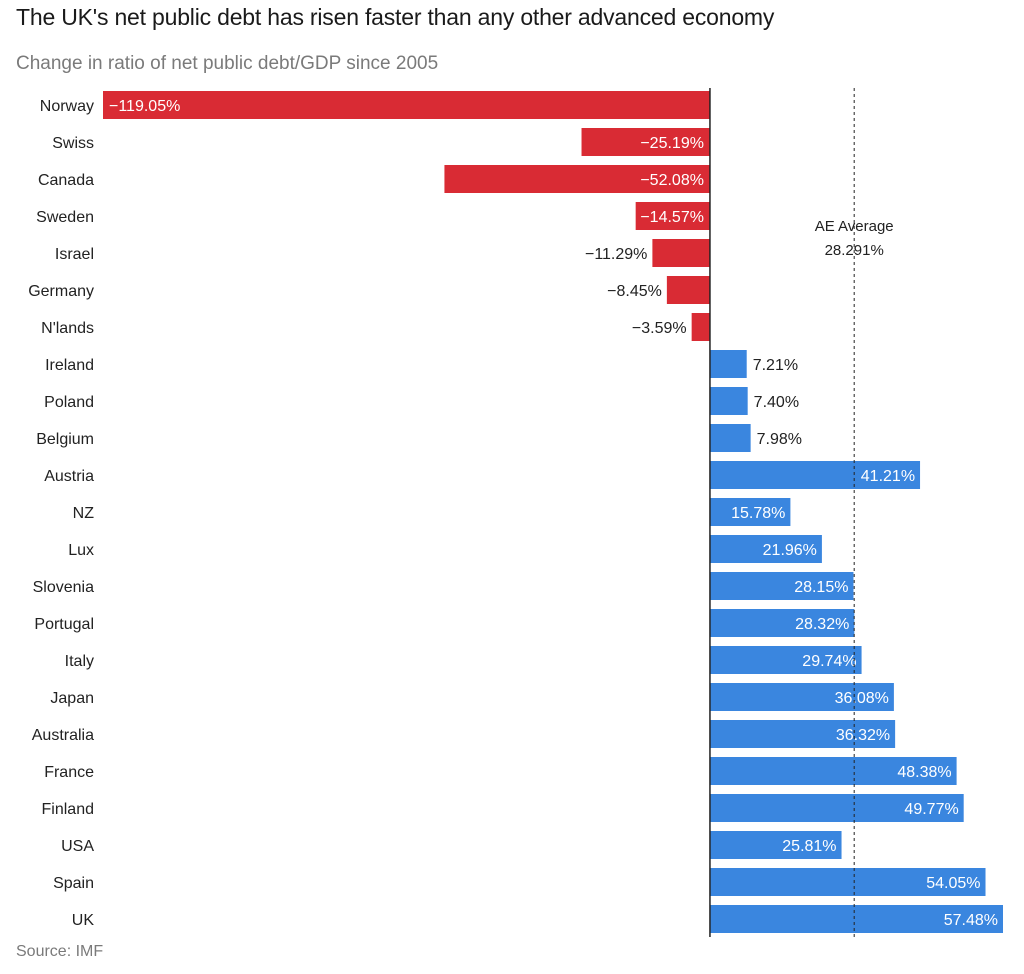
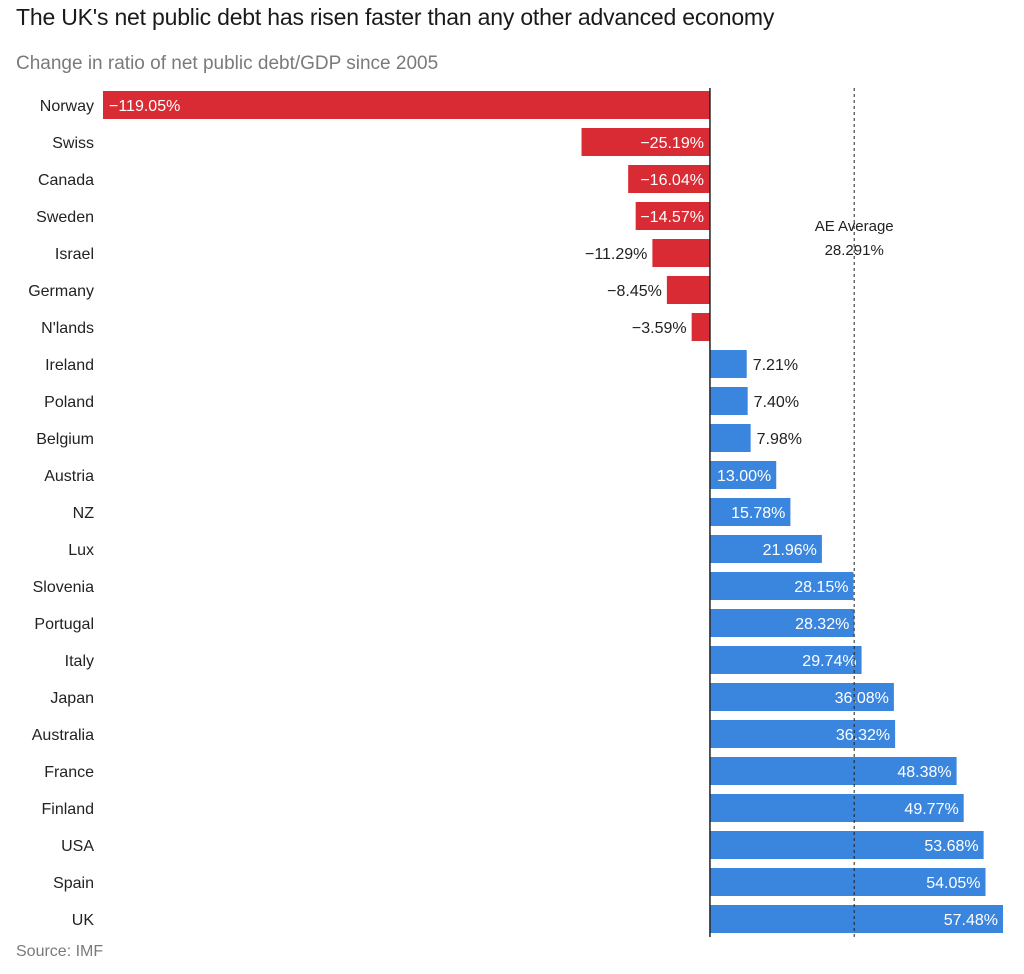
Canada: −52.08% -> −16.04%
Austria: 41.21% -> 13.00%
USA: 25.81% -> 53.68%
